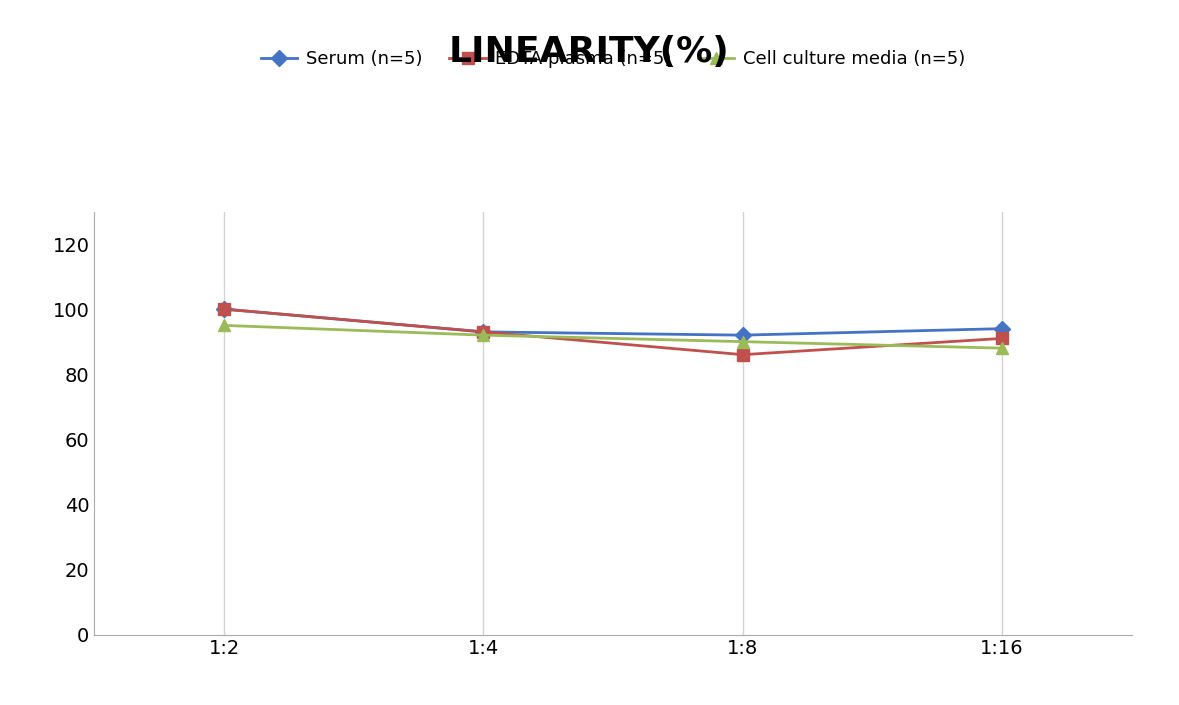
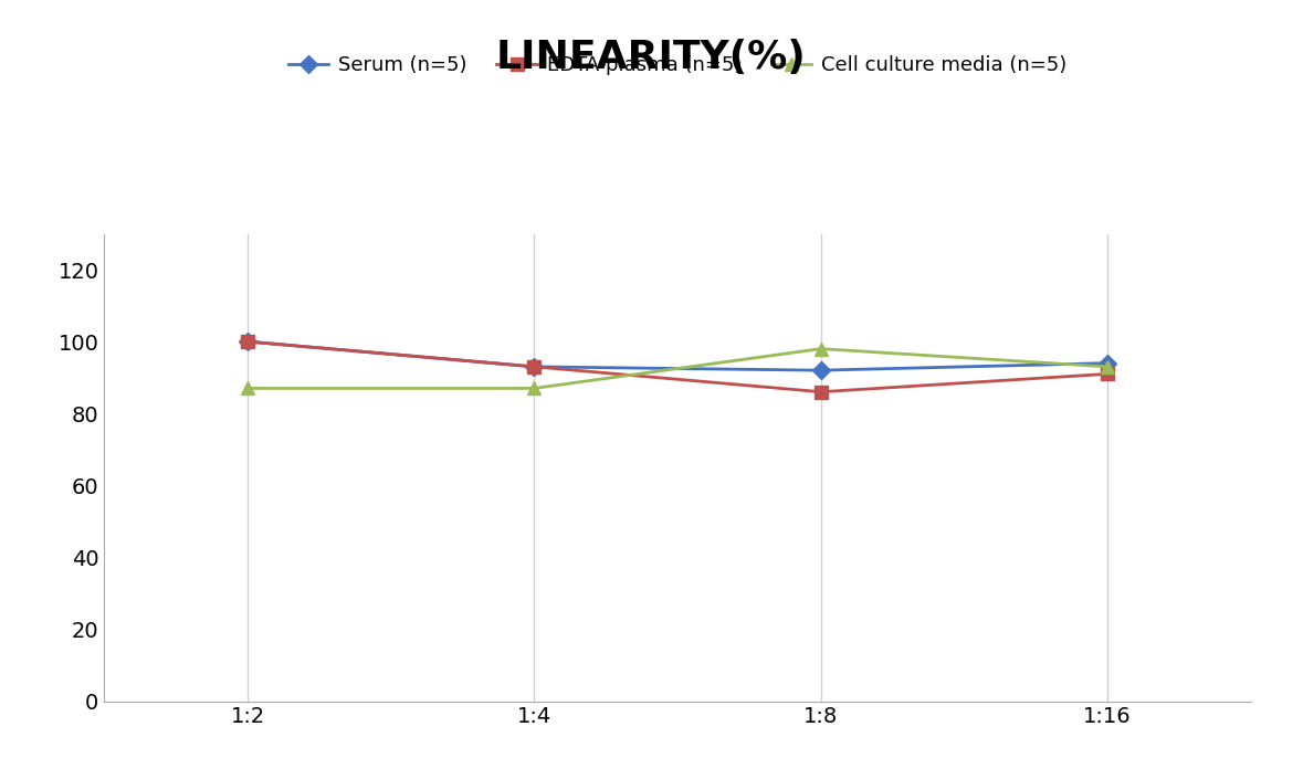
Cell culture media (n=5)/1:2: 95 -> 87
Cell culture media (n=5)/1:4: 92 -> 87
Cell culture media (n=5)/1:8: 90 -> 98
Cell culture media (n=5)/1:16: 88 -> 93
